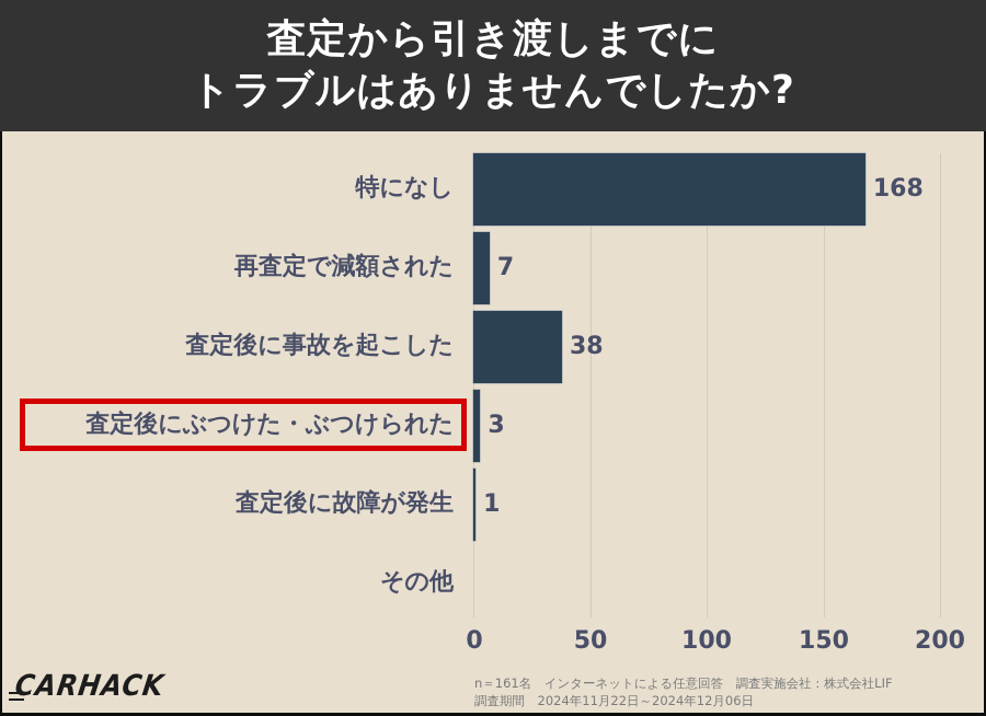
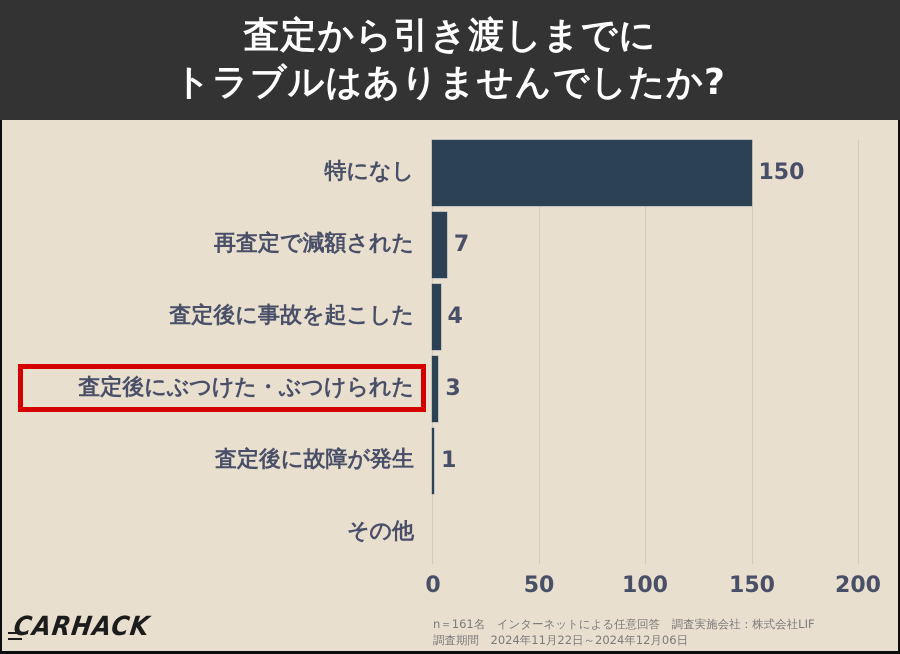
特になし: 168 -> 150
査定後に事故を起こした: 38 -> 4
